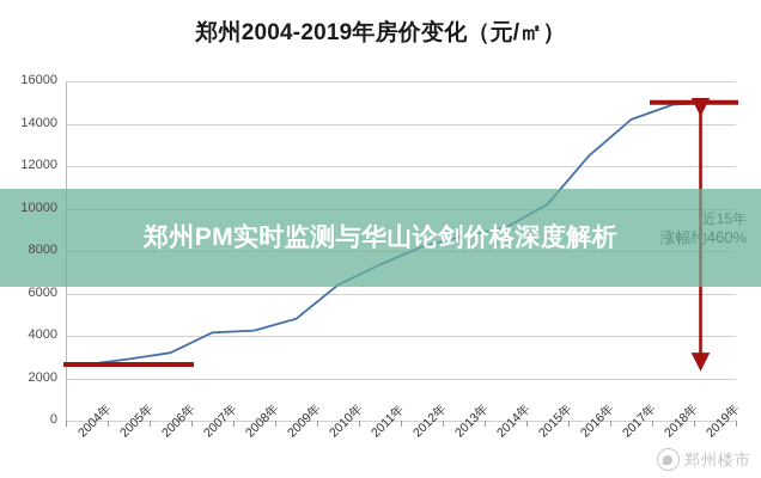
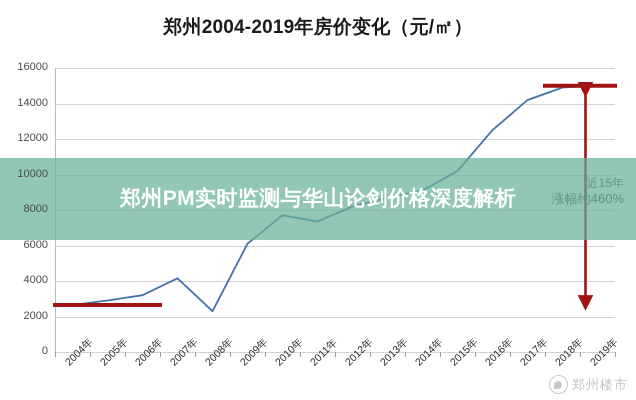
2008年: 4200 -> 2300
2009年: 4800 -> 6100
2010年: 6400 -> 7700
